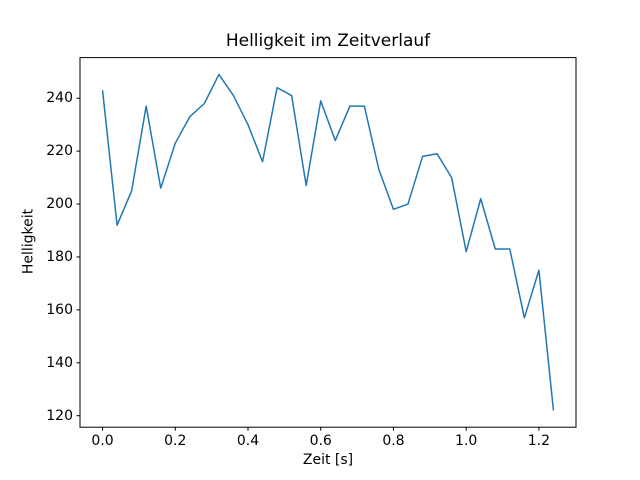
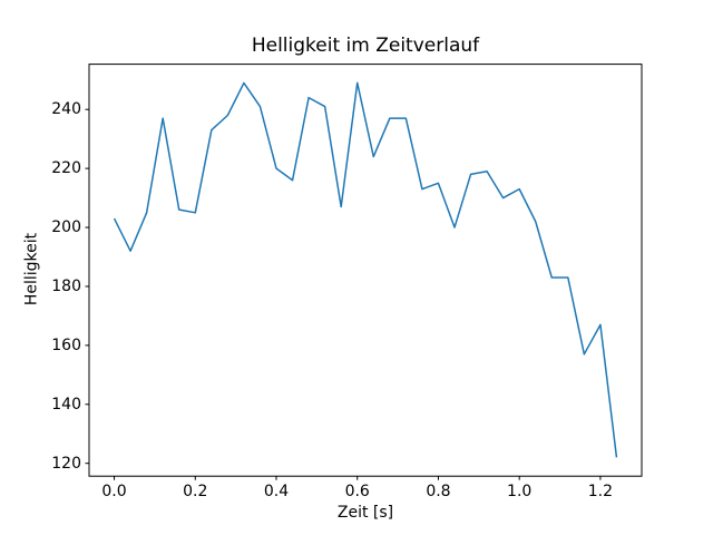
0.0: 243 -> 203
0.2: 223 -> 205
0.4: 230 -> 220
0.6: 239 -> 249
0.8: 198 -> 215
1.0: 182 -> 213
1.2: 175 -> 167
